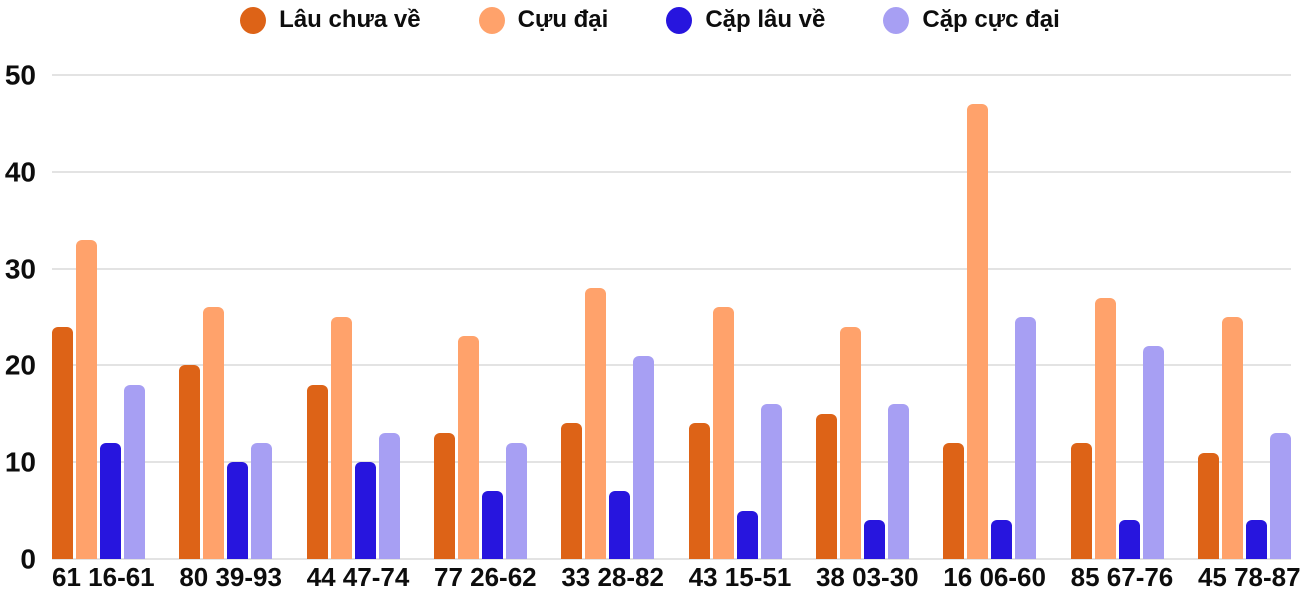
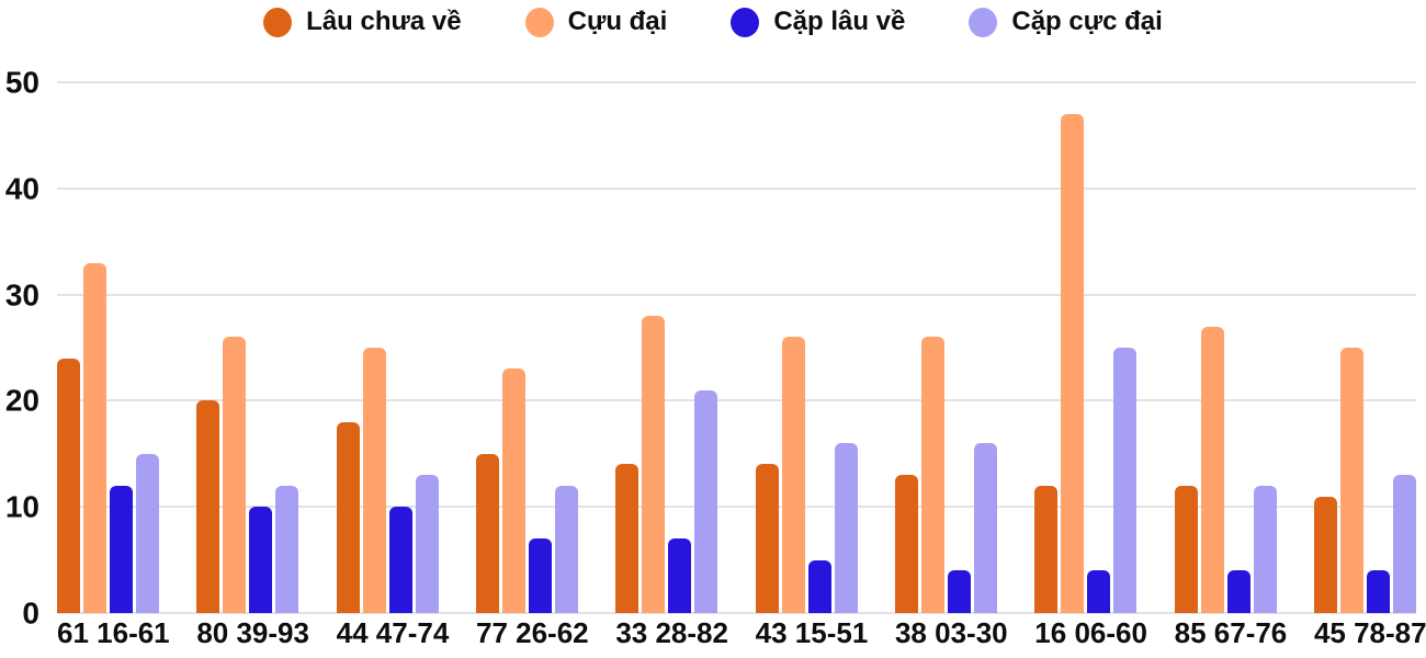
Cặp cực đại/61 16-61: 18 -> 15
Lâu chưa về/77 26-62: 13 -> 15
Lâu chưa về/38 03-30: 15 -> 13
Cựu đại/38 03-30: 24 -> 26
Cặp cực đại/85 67-76: 22 -> 12
